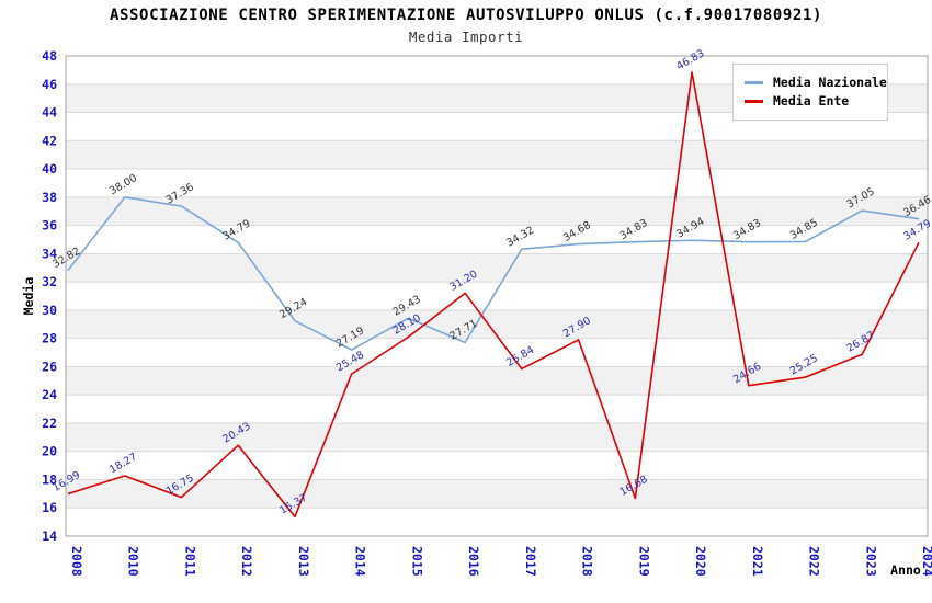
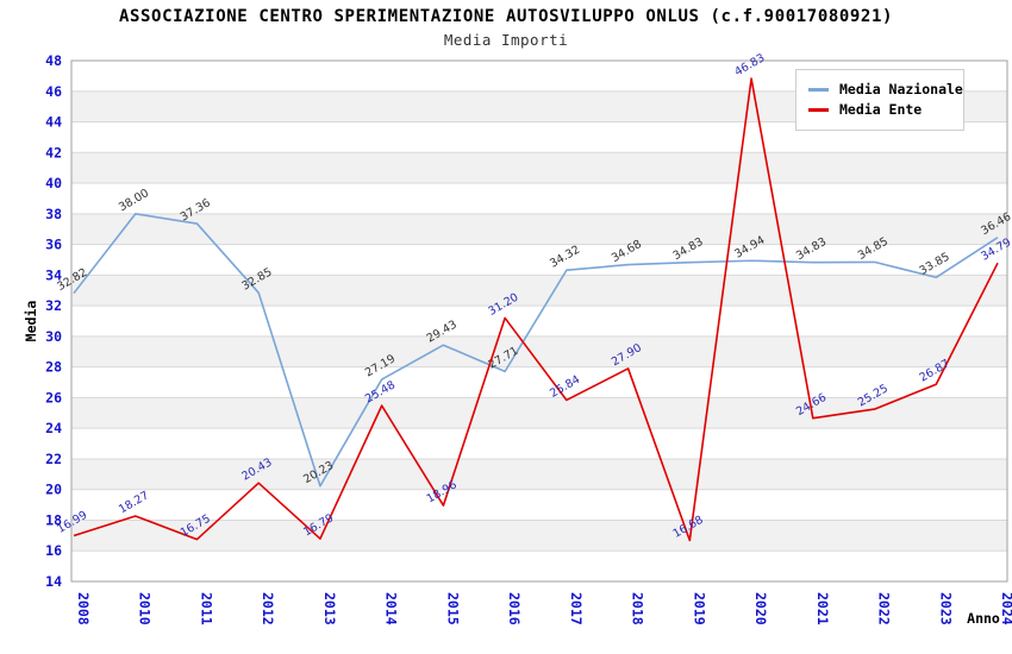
Media Nazionale/2012: 34.79 -> 32.85
Media Nazionale/2013: 29.24 -> 20.23
Media Ente/2013: 15.37 -> 16.79
Media Ente/2015: 28.10 -> 18.96
Media Nazionale/2023: 37.05 -> 33.85
